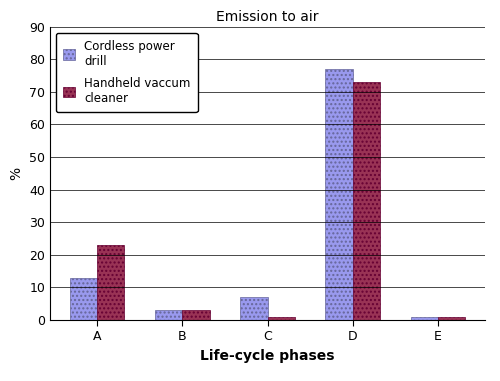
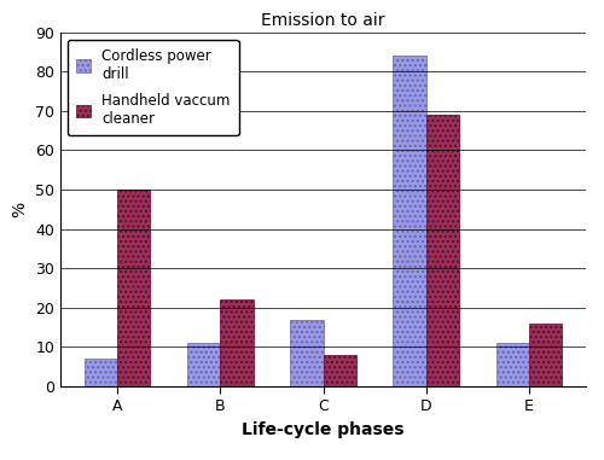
Cordless power drill/A: 13 -> 7
Handheld vaccum cleaner/A: 23 -> 50
Cordless power drill/B: 3 -> 11
Handheld vaccum cleaner/B: 3 -> 22
Cordless power drill/C: 7 -> 17
Handheld vaccum cleaner/C: 1 -> 8
Cordless power drill/D: 77 -> 84
Handheld vaccum cleaner/D: 73 -> 69
Cordless power drill/E: 1 -> 11
Handheld vaccum cleaner/E: 1 -> 16
